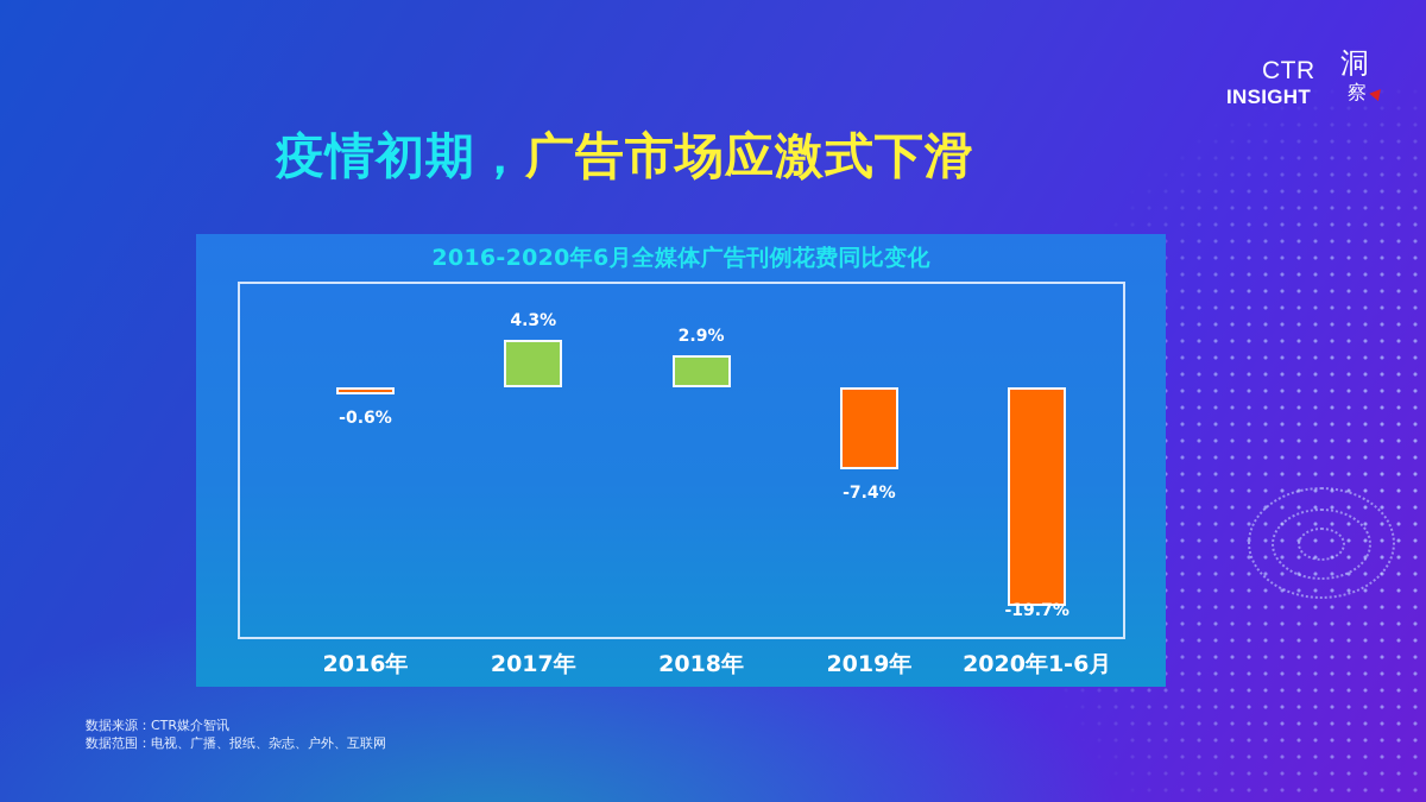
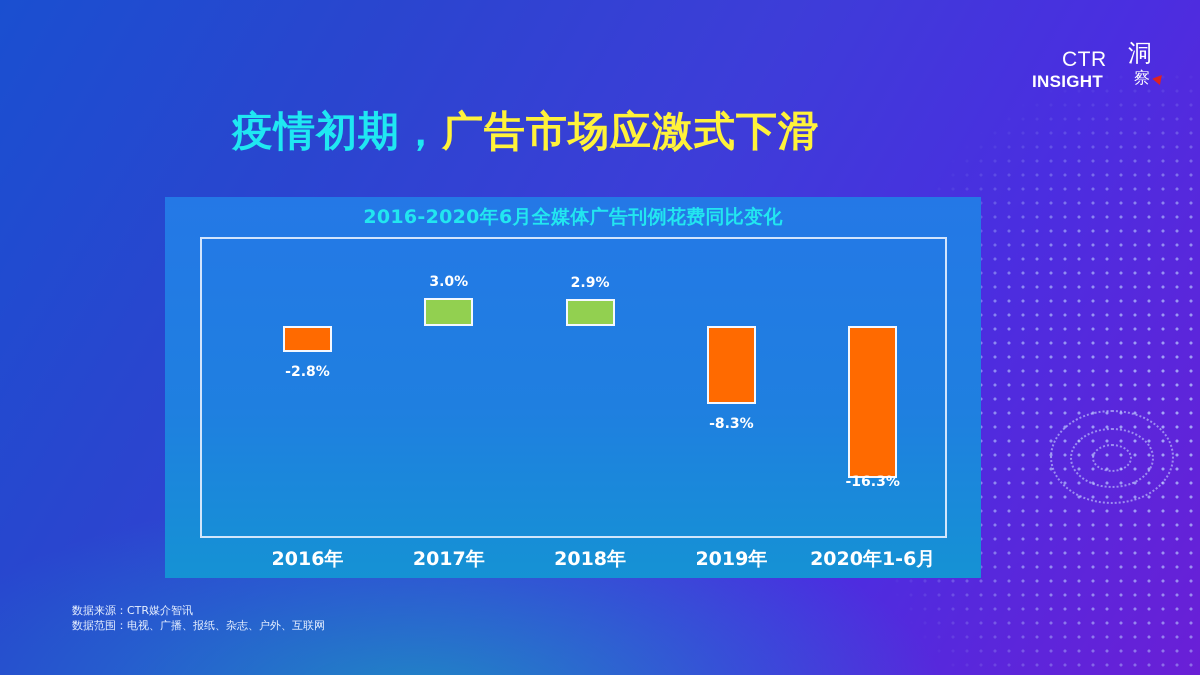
2016年: -0.6% -> -2.8%
2017年: 4.3% -> 3.0%
2019年: -7.4% -> -8.3%
2020年1-6月: -19.7% -> -16.3%
